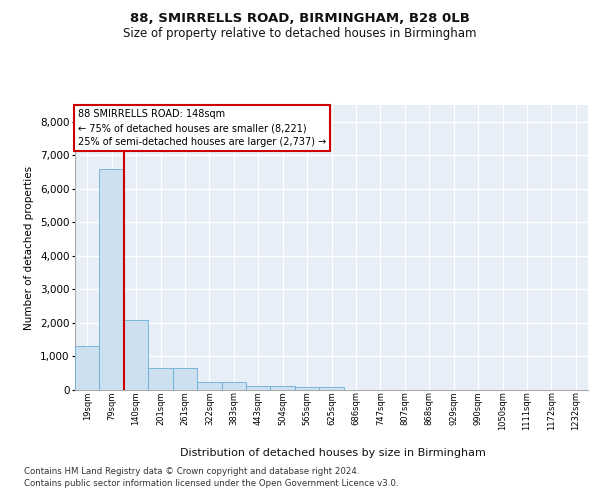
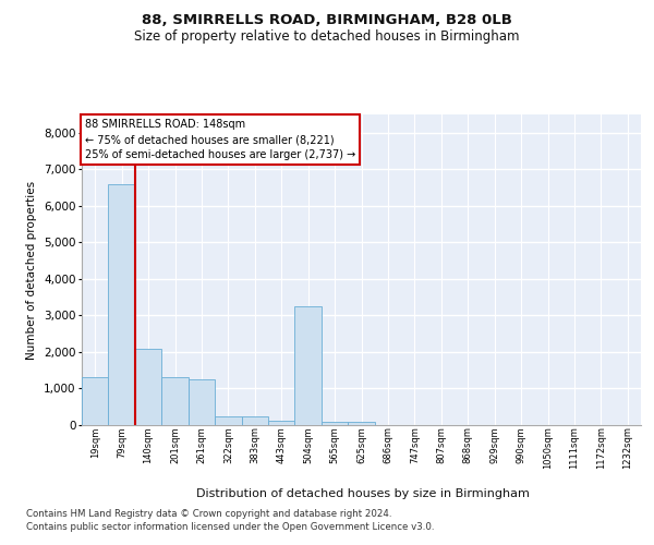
201sqm: 660 -> 1,300
261sqm: 650 -> 1,250
504sqm: 110 -> 3,250
